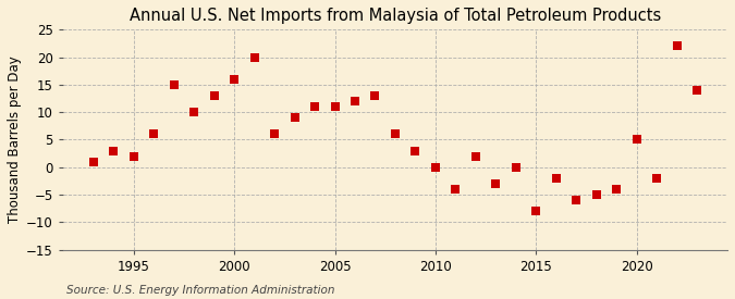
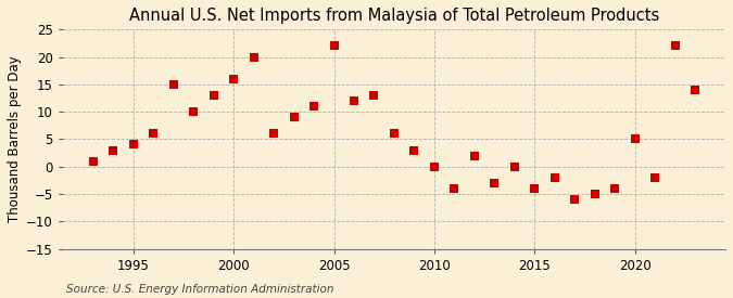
1995: 2 -> 4
2005: 11 -> 22
2015: -8 -> -4
